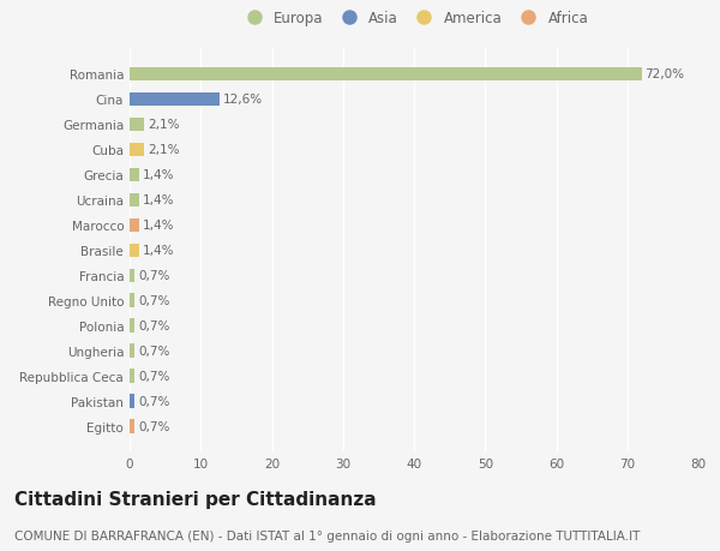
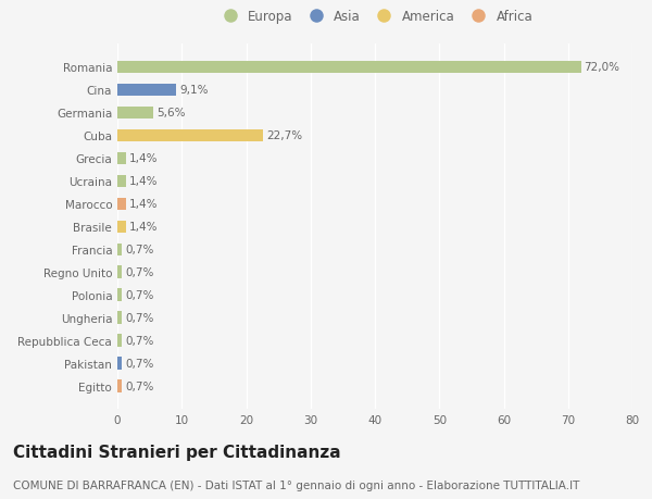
Cina: 12,6% -> 9,1%
Germania: 2,1% -> 5,6%
Cuba: 2,1% -> 22,7%
